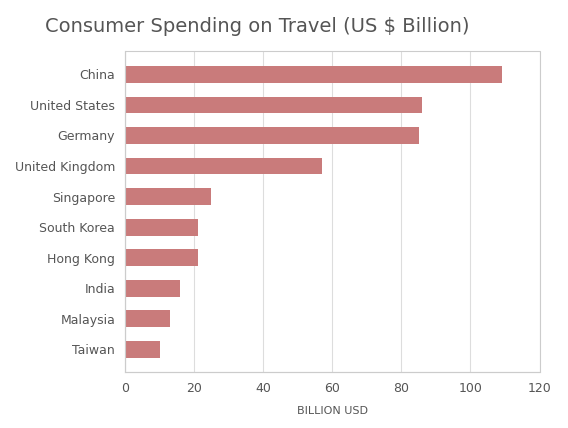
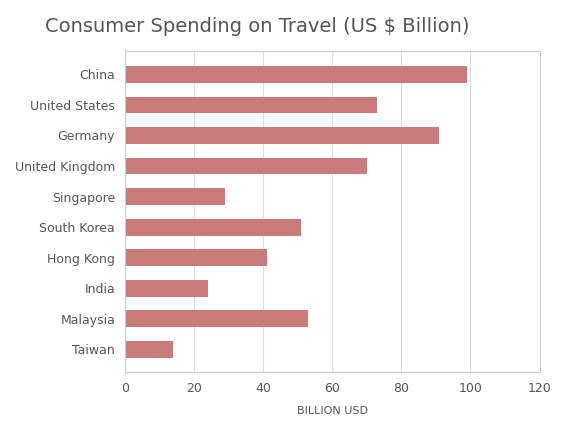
China: 109 -> 99
United States: 86 -> 73
Germany: 85 -> 91
United Kingdom: 57 -> 70
Singapore: 25 -> 29
South Korea: 21 -> 51
Hong Kong: 21 -> 41
India: 16 -> 24
Malaysia: 13 -> 53
Taiwan: 10 -> 14
